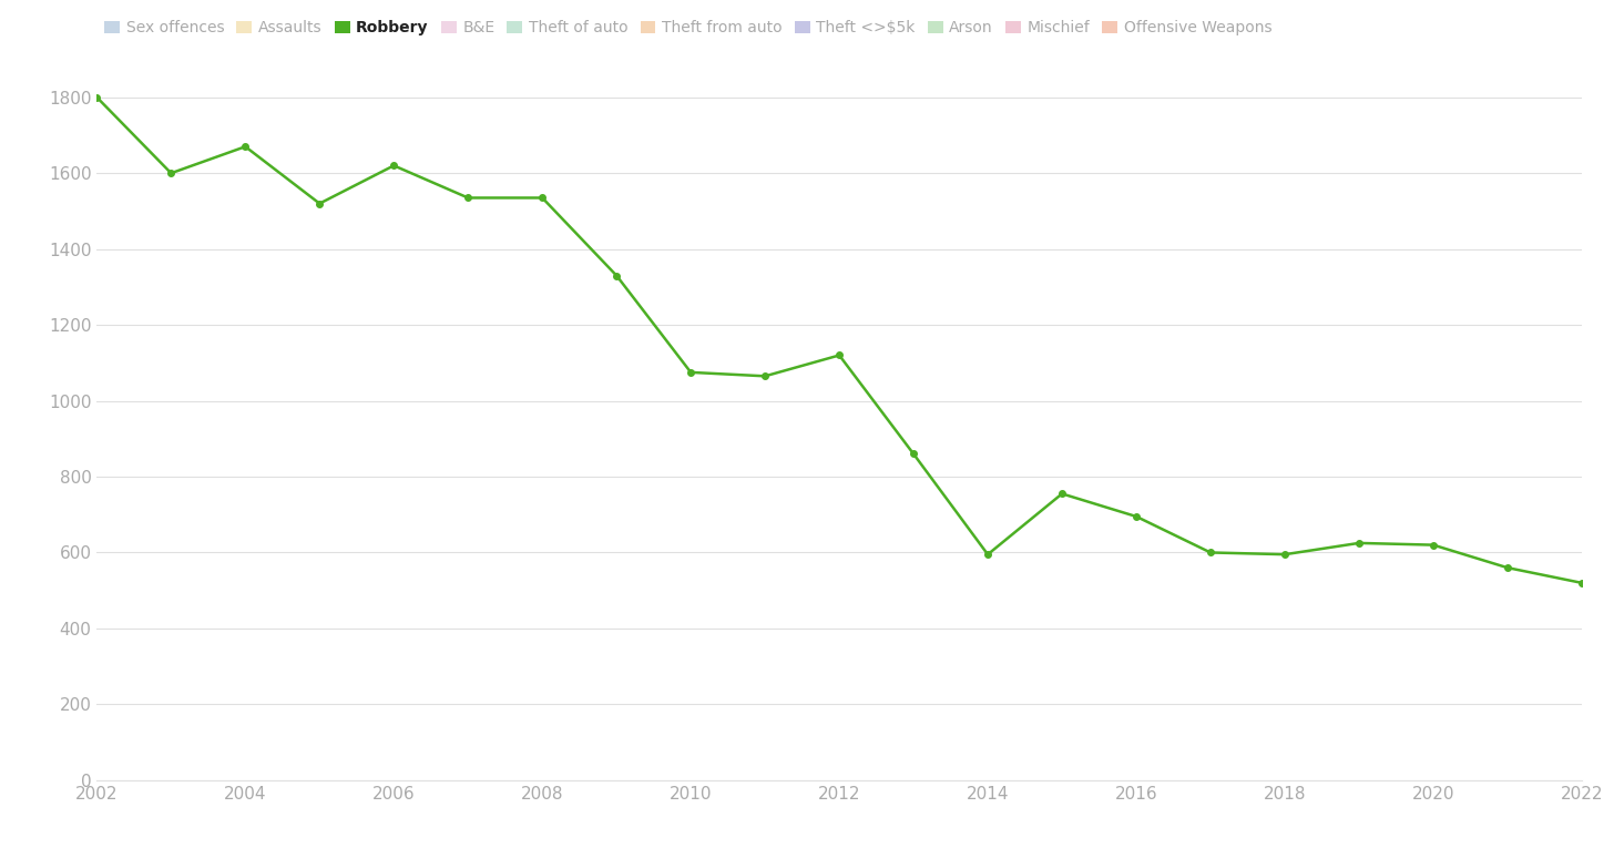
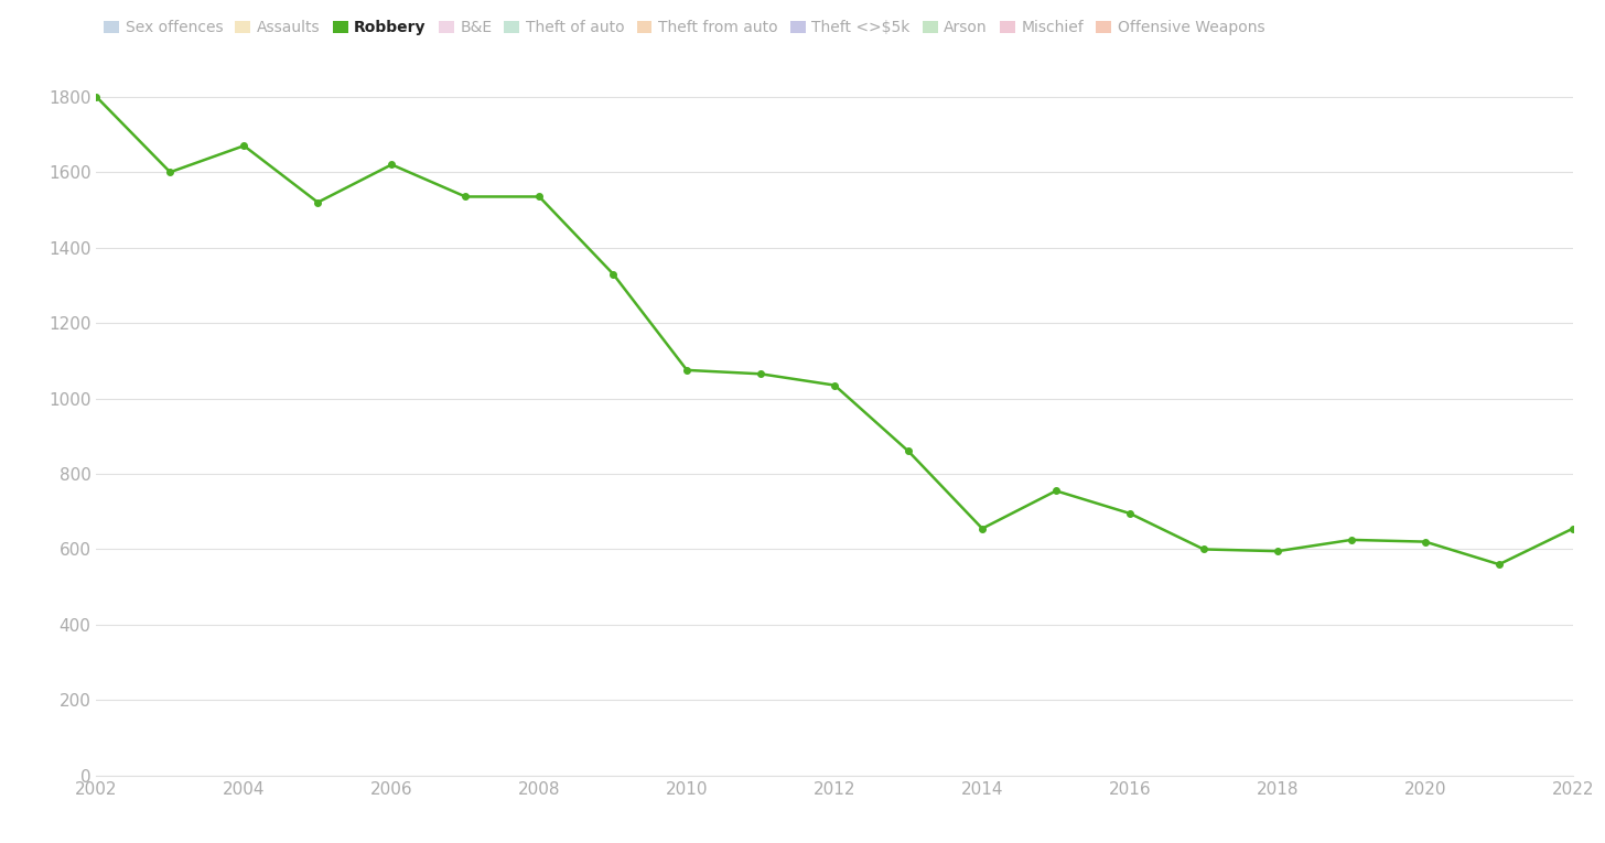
2012: 1120 -> 1035
2014: 595 -> 655
2022: 520 -> 655
